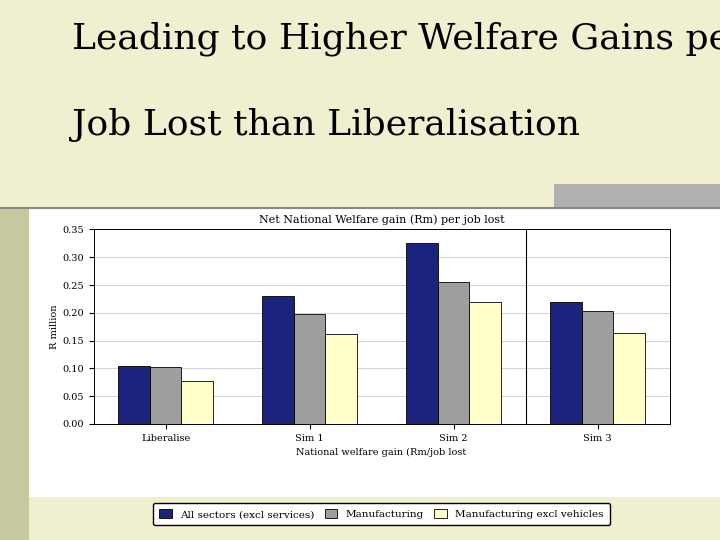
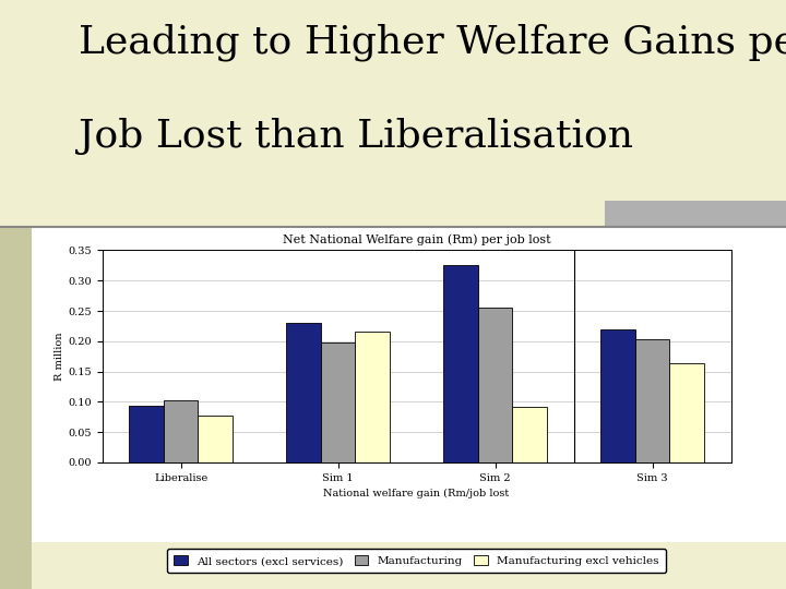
All sectors (excl services)/Liberalise: 0.105 -> 0.094
Manufacturing excl vehicles/Sim 1: 0.162 -> 0.216
Manufacturing excl vehicles/Sim 2: 0.220 -> 0.092
